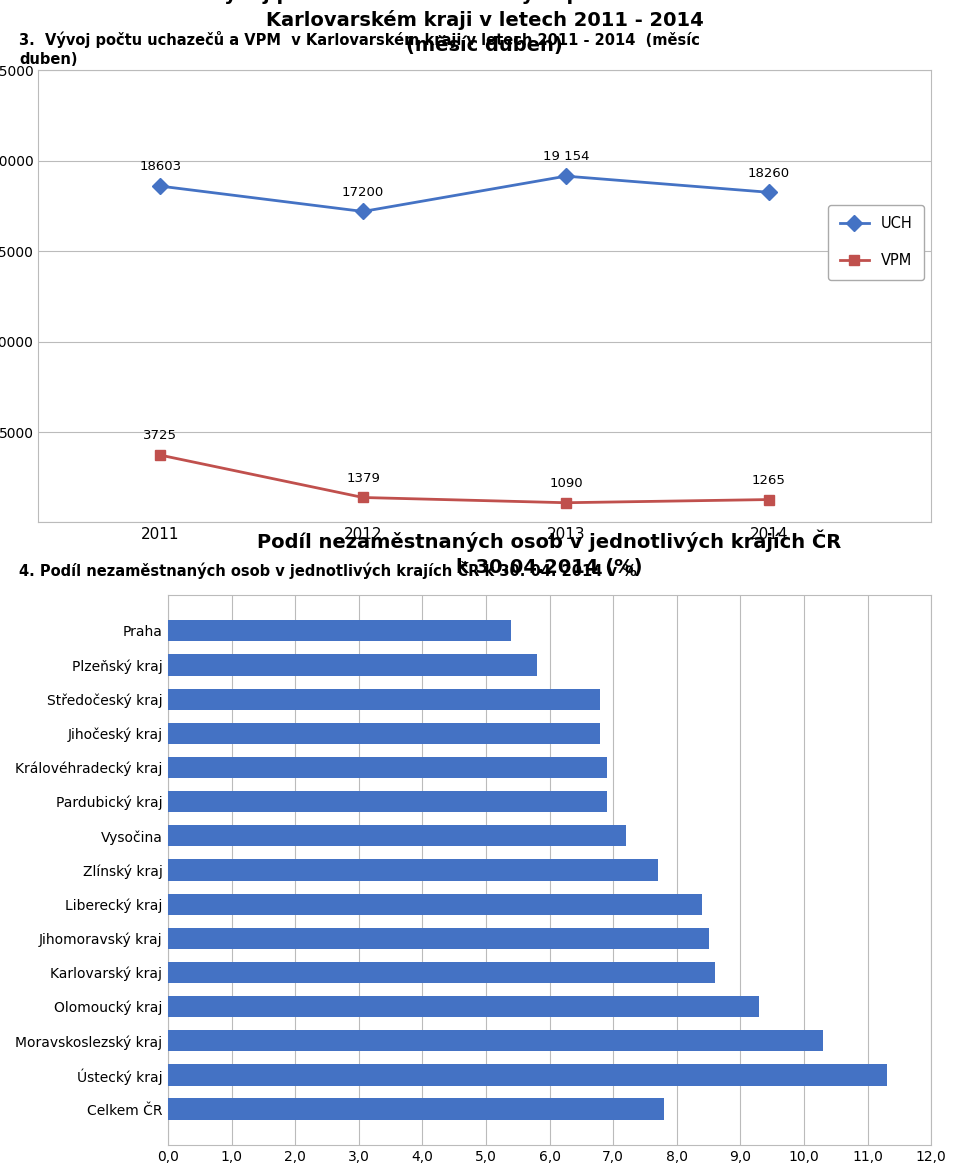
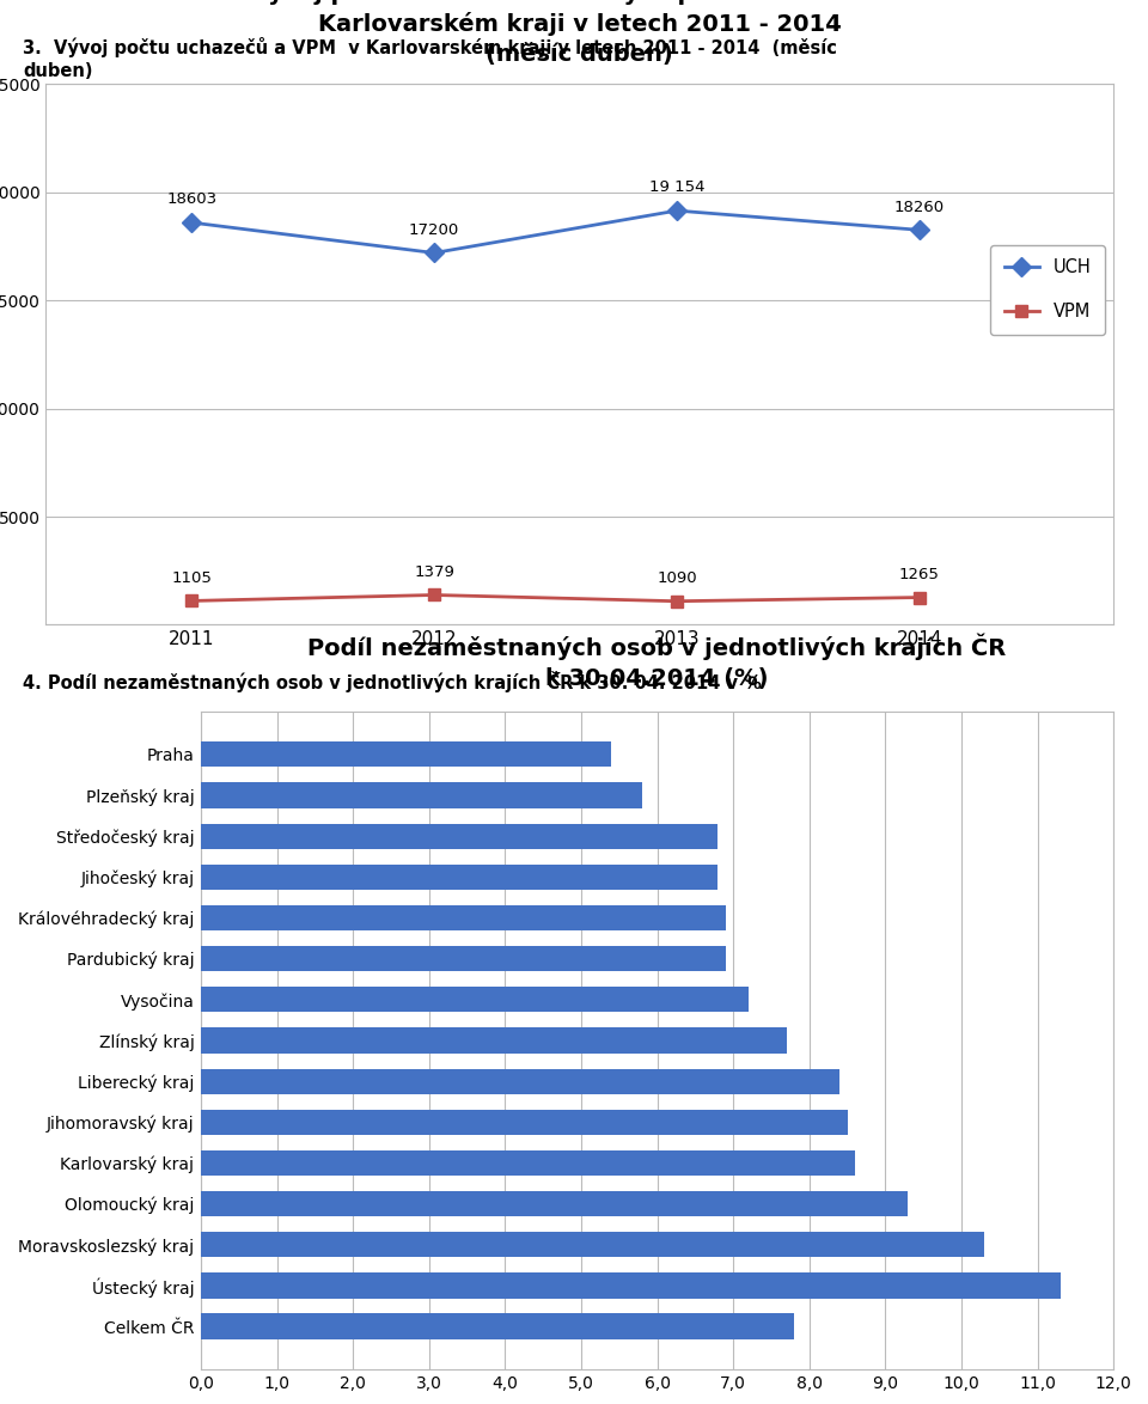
VPM/2011: 3725 -> 1105
